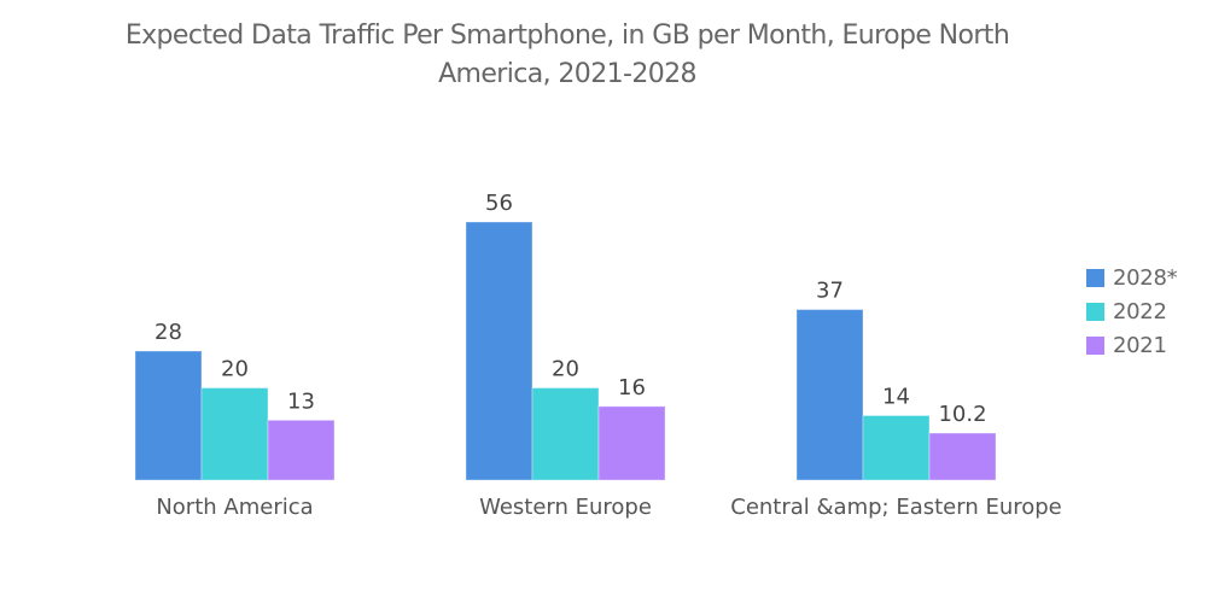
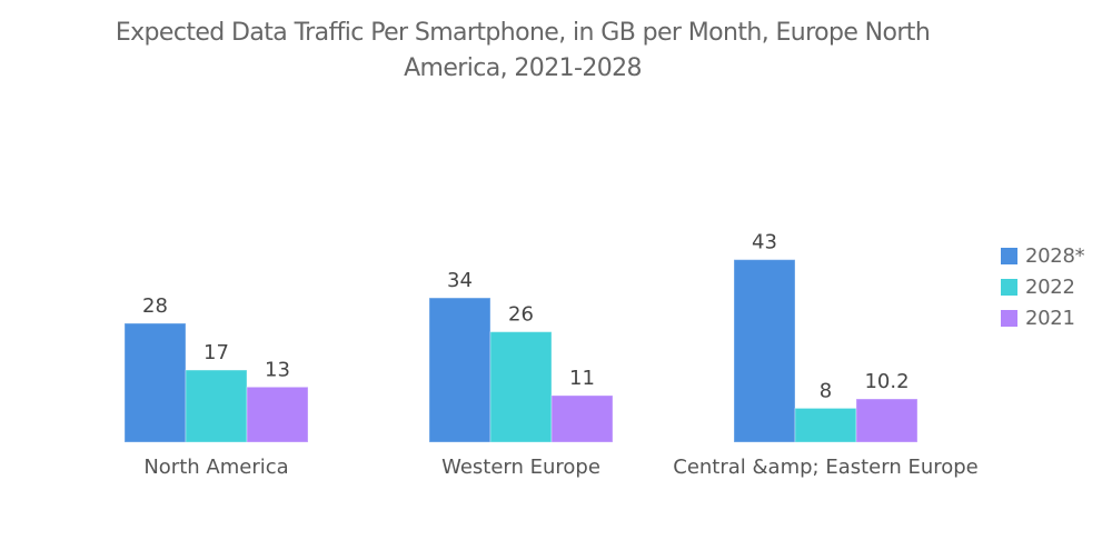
2022/North America: 20 -> 17
2028*/Western Europe: 56 -> 34
2022/Western Europe: 20 -> 26
2021/Western Europe: 16 -> 11
2028*/Central &amp; Eastern Europe: 37 -> 43
2022/Central &amp; Eastern Europe: 14 -> 8
